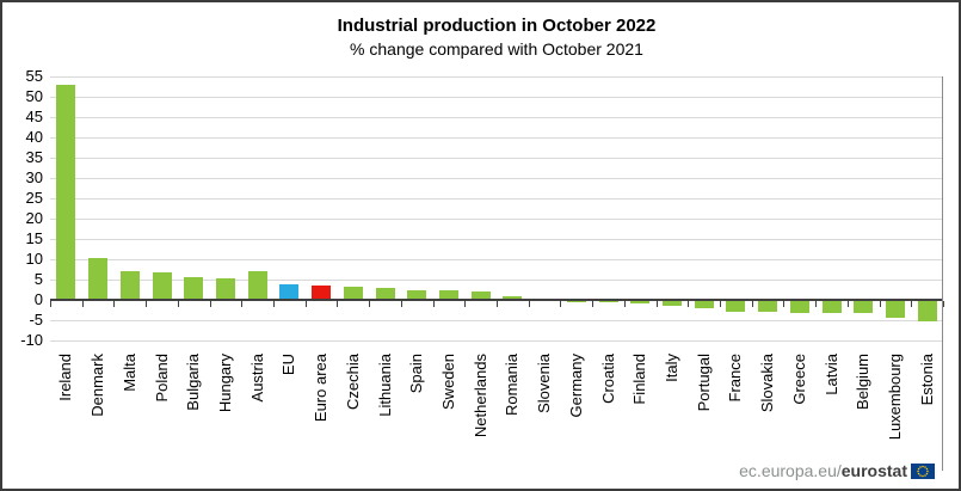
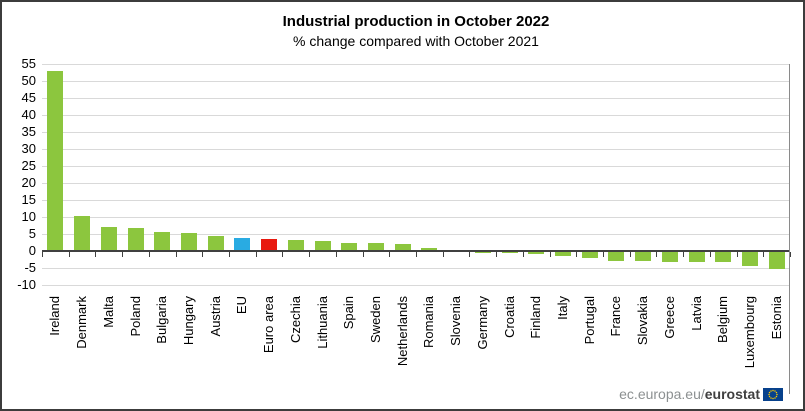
Austria: 7 -> 4
